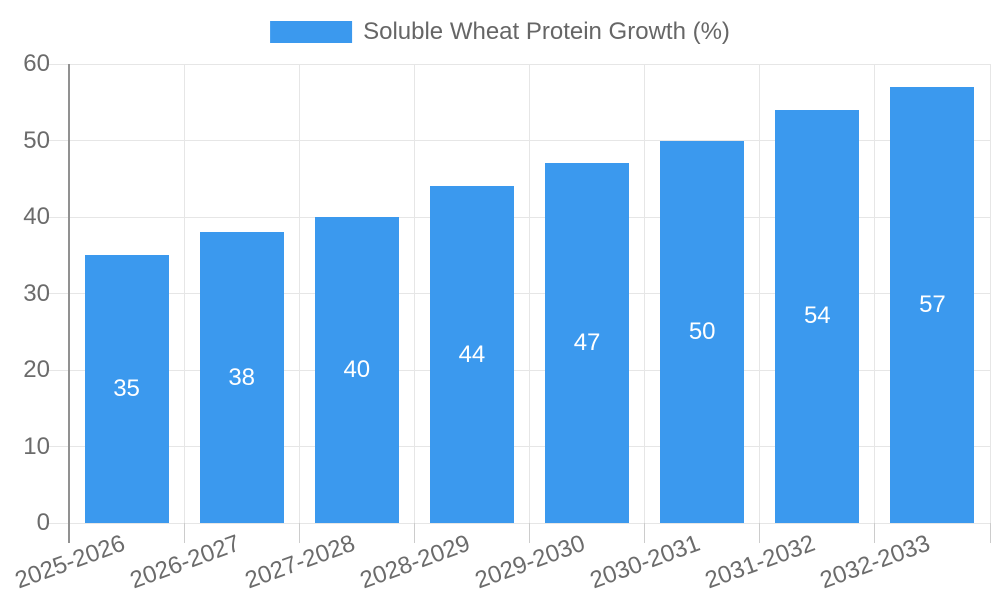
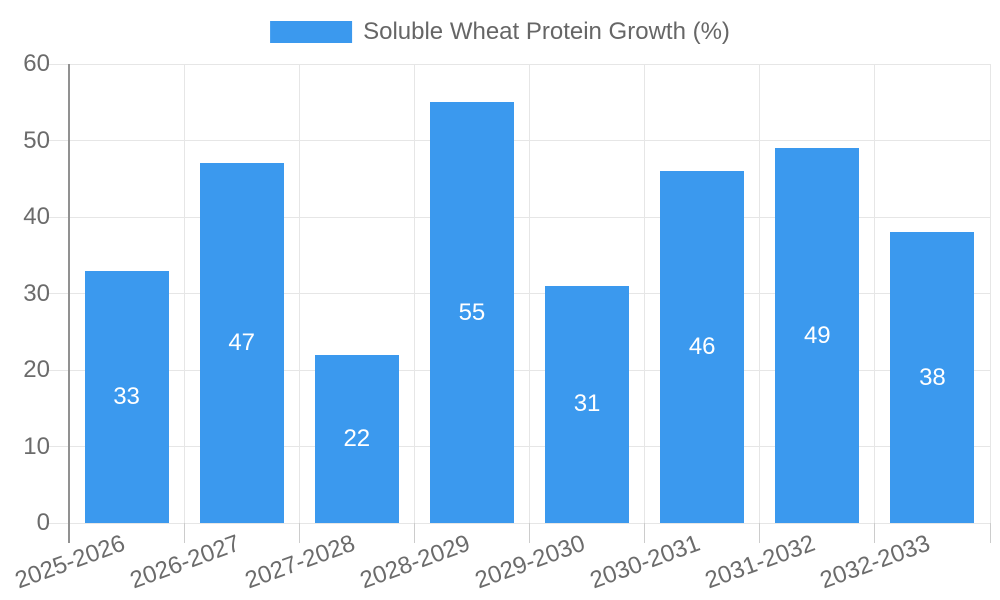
2025-2026: 35 -> 33
2026-2027: 38 -> 47
2027-2028: 40 -> 22
2028-2029: 44 -> 55
2029-2030: 47 -> 31
2030-2031: 50 -> 46
2031-2032: 54 -> 49
2032-2033: 57 -> 38
